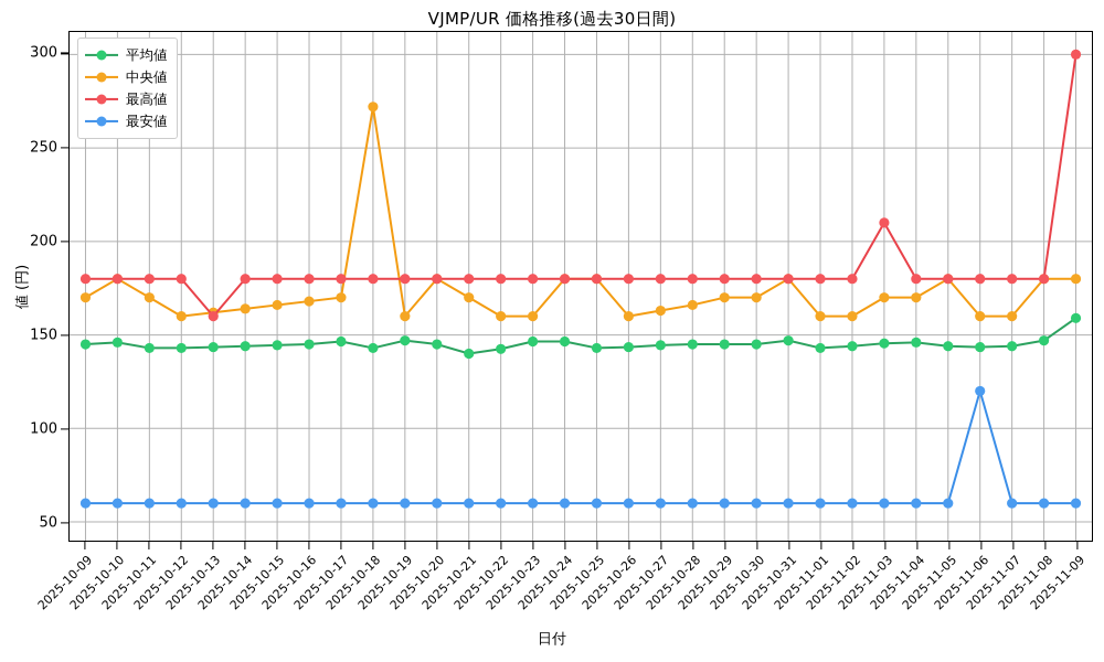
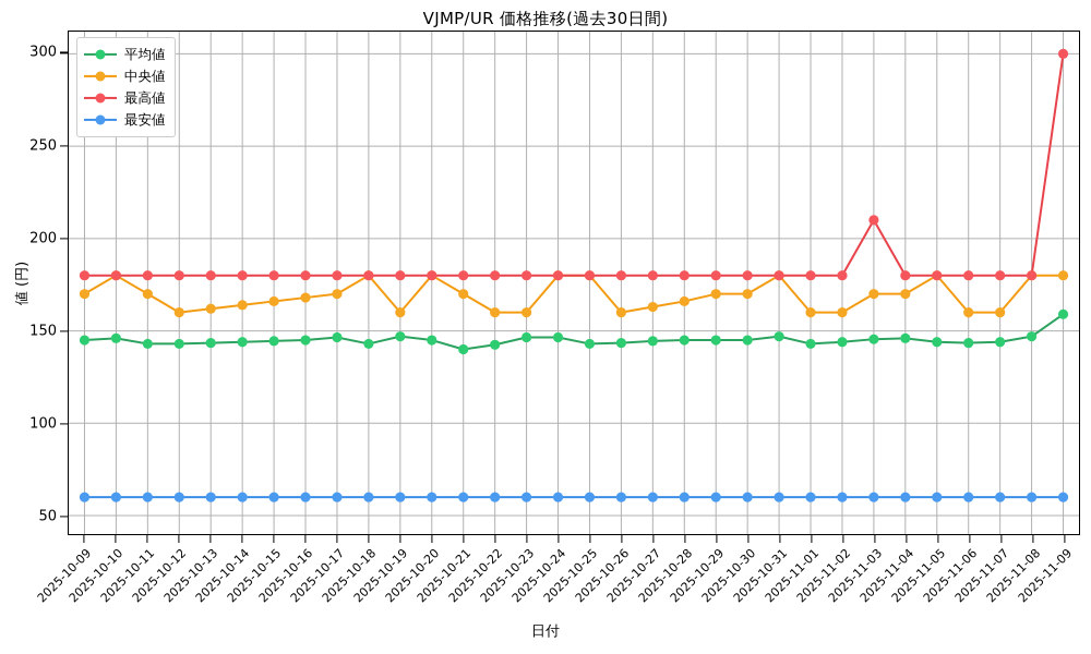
最高値/2025-10-13: 160 -> 180
中央値/2025-10-18: 272 -> 180
最安値/2025-11-06: 120 -> 60
